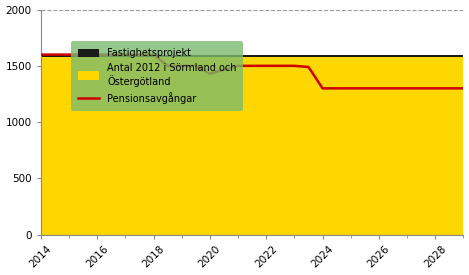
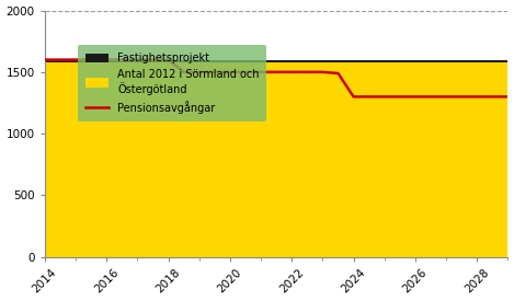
Pensionsavgångar/2020: 1430 -> 1500
